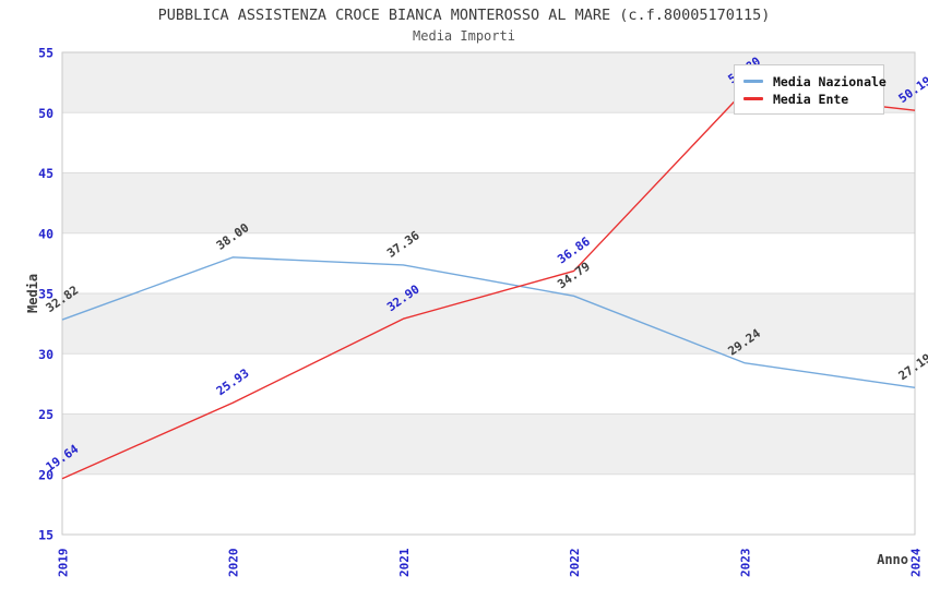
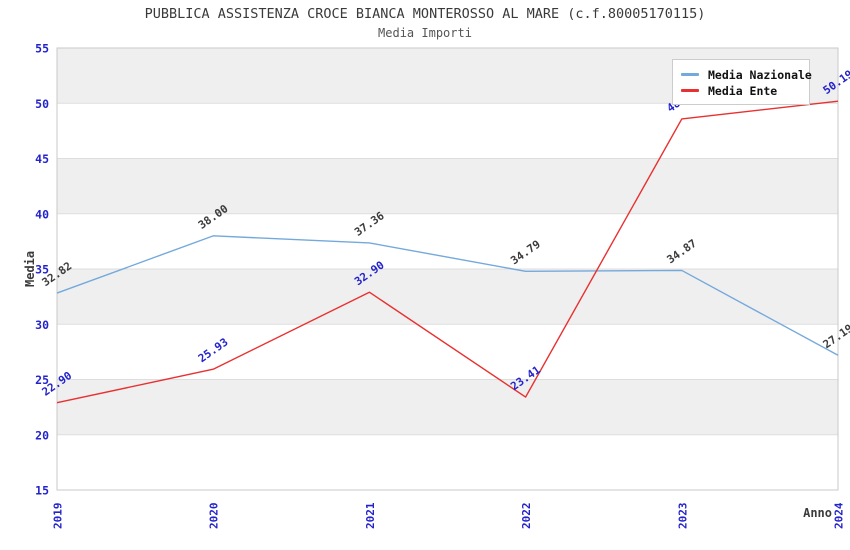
Media Ente/2019: 19.64 -> 22.90
Media Ente/2022: 36.86 -> 23.41
Media Nazionale/2023: 29.24 -> 34.87
Media Ente/2023: 51.80 -> 48.58
